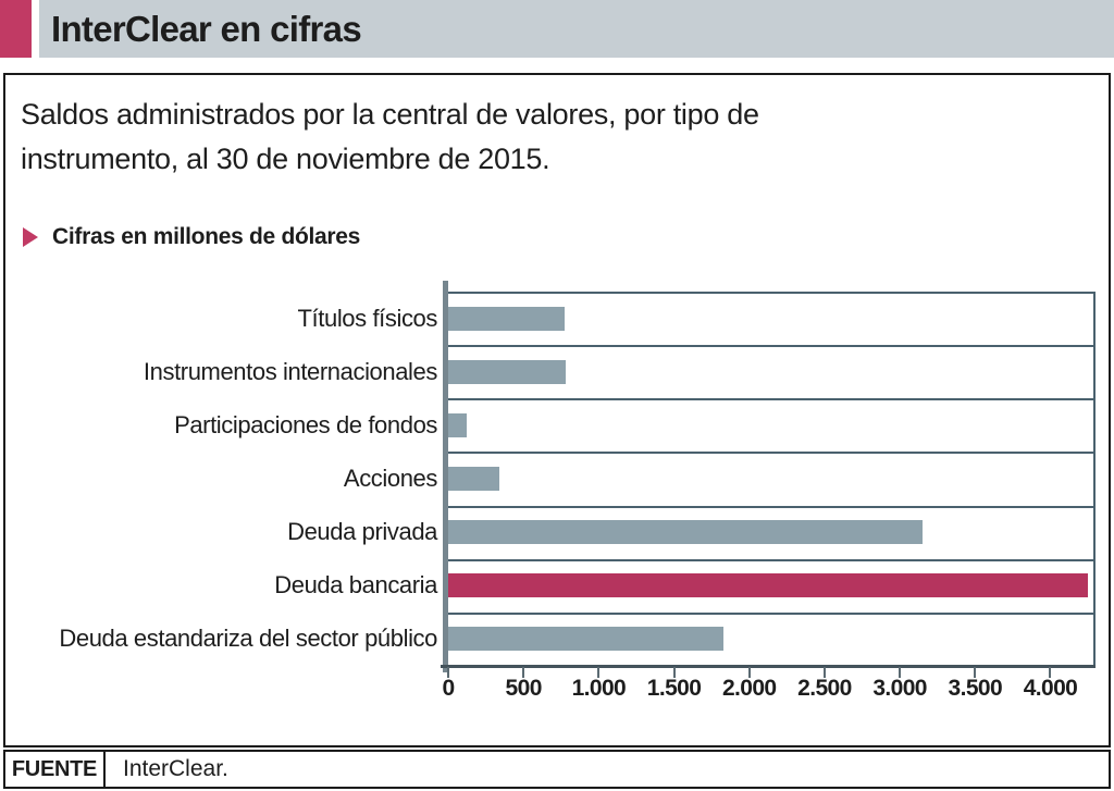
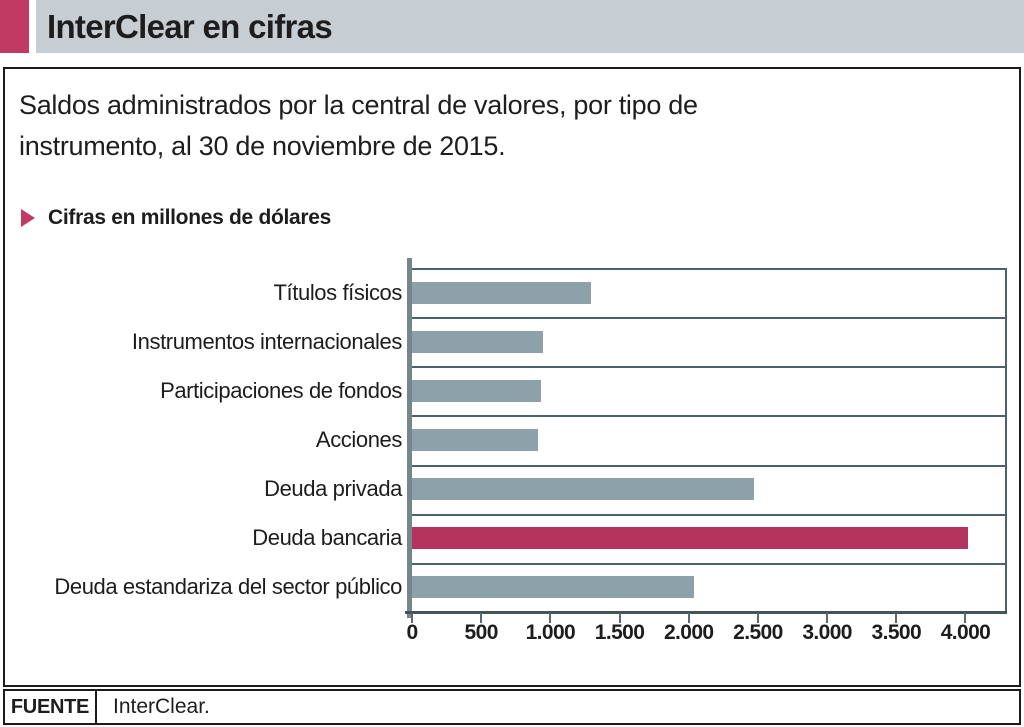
Títulos físicos: 770 -> 1290
Instrumentos internacionales: 780 -> 950
Participaciones de fondos: 120 -> 930
Acciones: 340 -> 910
Deuda privada: 3150 -> 2470
Deuda bancaria: 4250 -> 4020
Deuda estandariza del sector público: 1820 -> 2040
